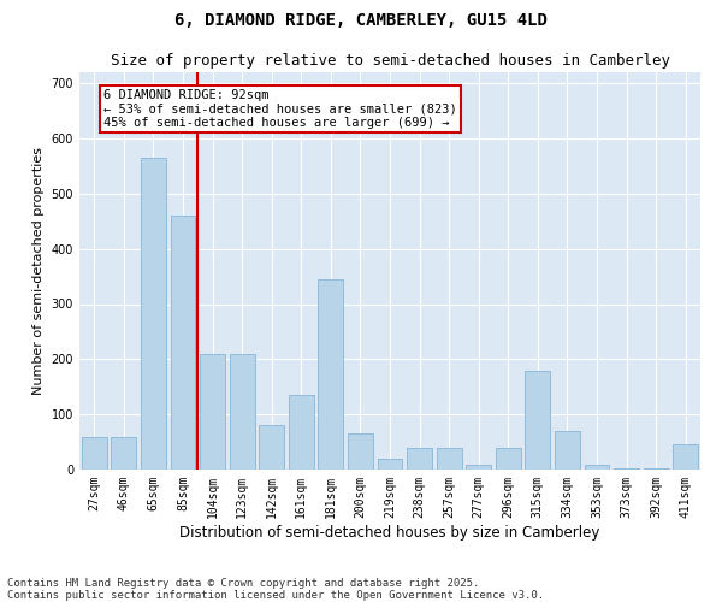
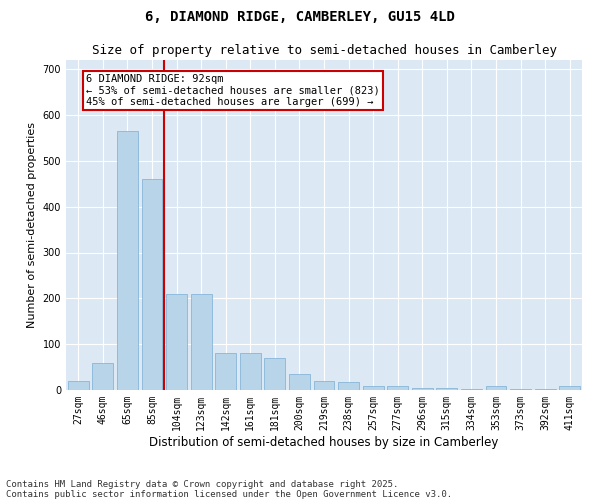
27sqm: 60 -> 20
161sqm: 135 -> 80
181sqm: 345 -> 70
200sqm: 65 -> 35
238sqm: 40 -> 17
257sqm: 40 -> 8
296sqm: 40 -> 5
315sqm: 180 -> 5
334sqm: 70 -> 2
411sqm: 45 -> 8
